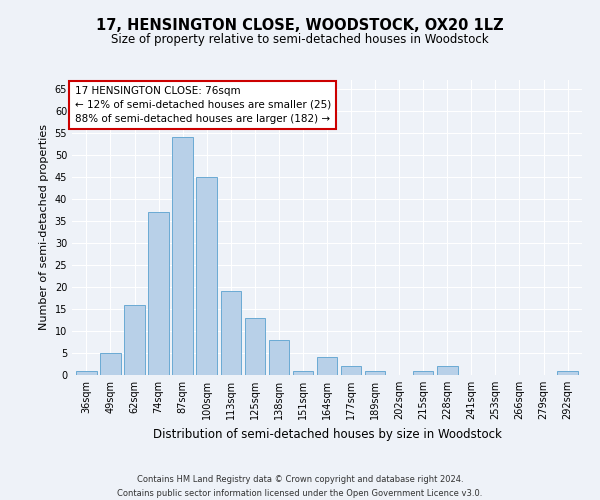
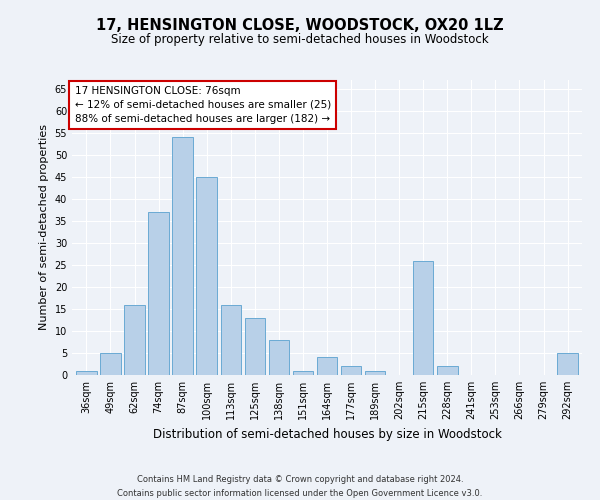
113sqm: 19 -> 16
215sqm: 1 -> 26
292sqm: 1 -> 5
